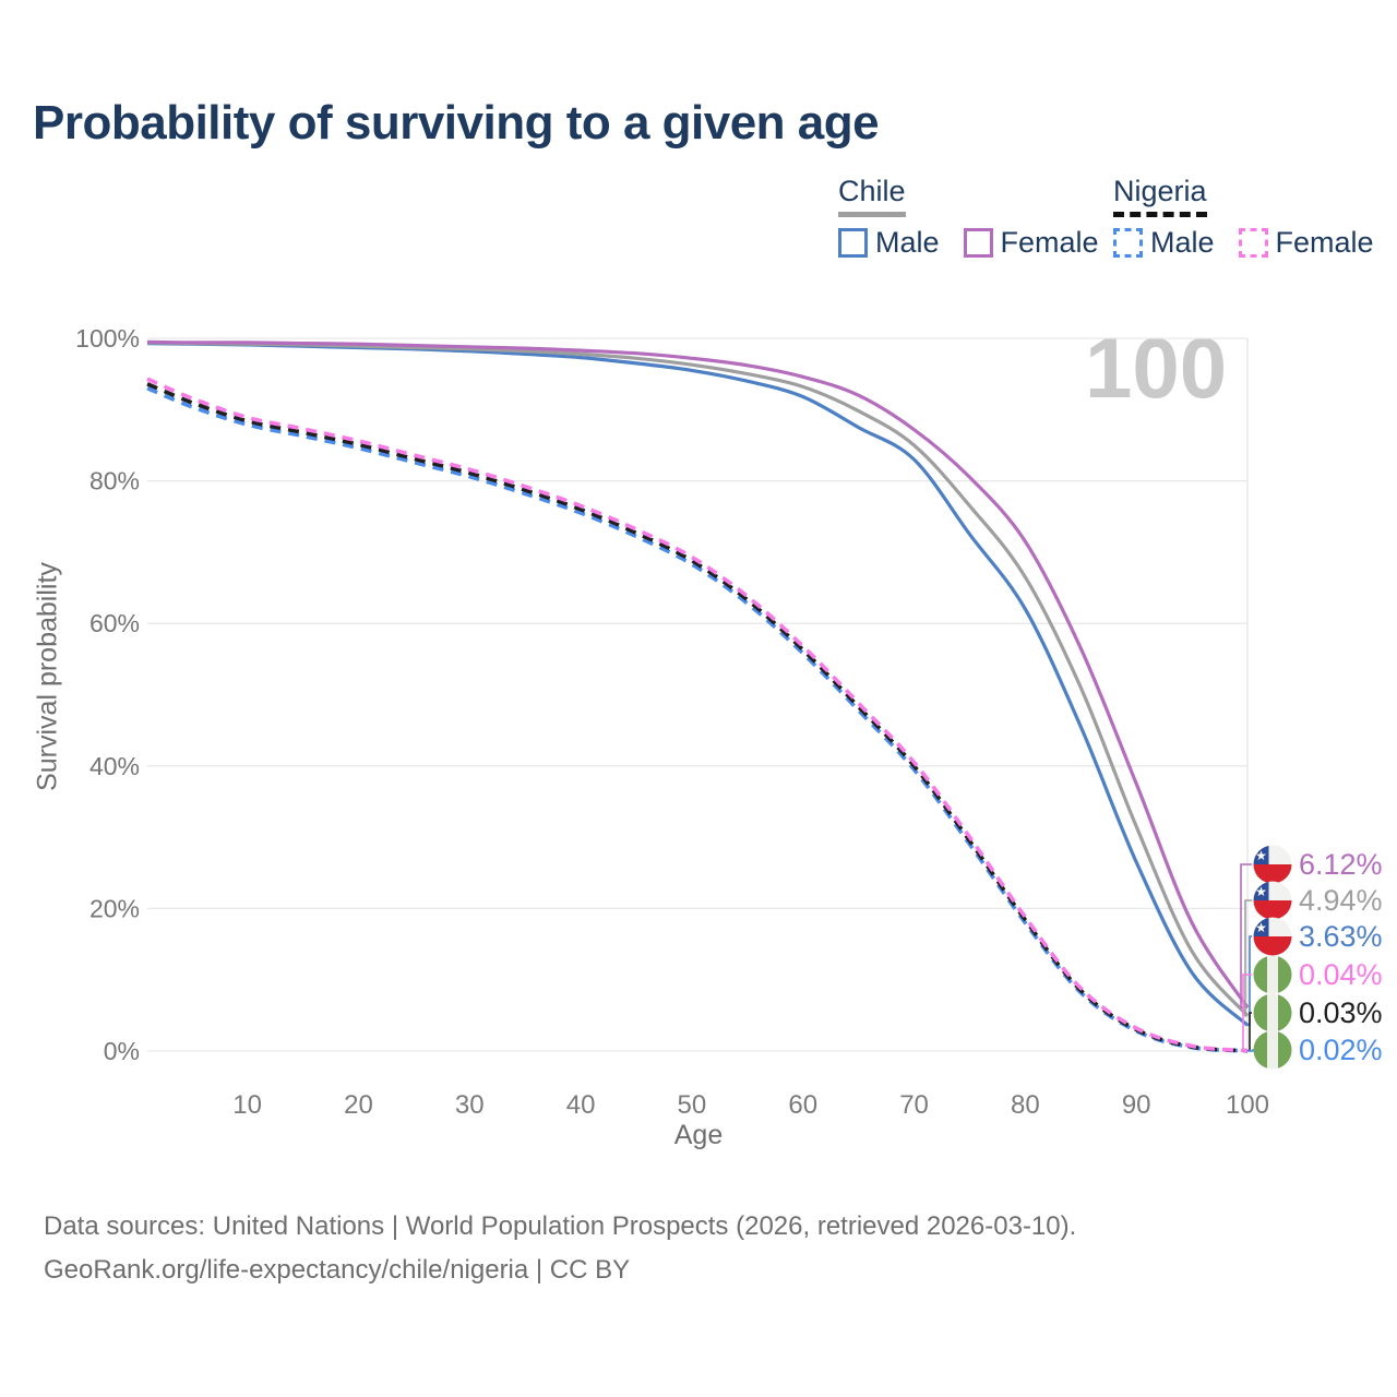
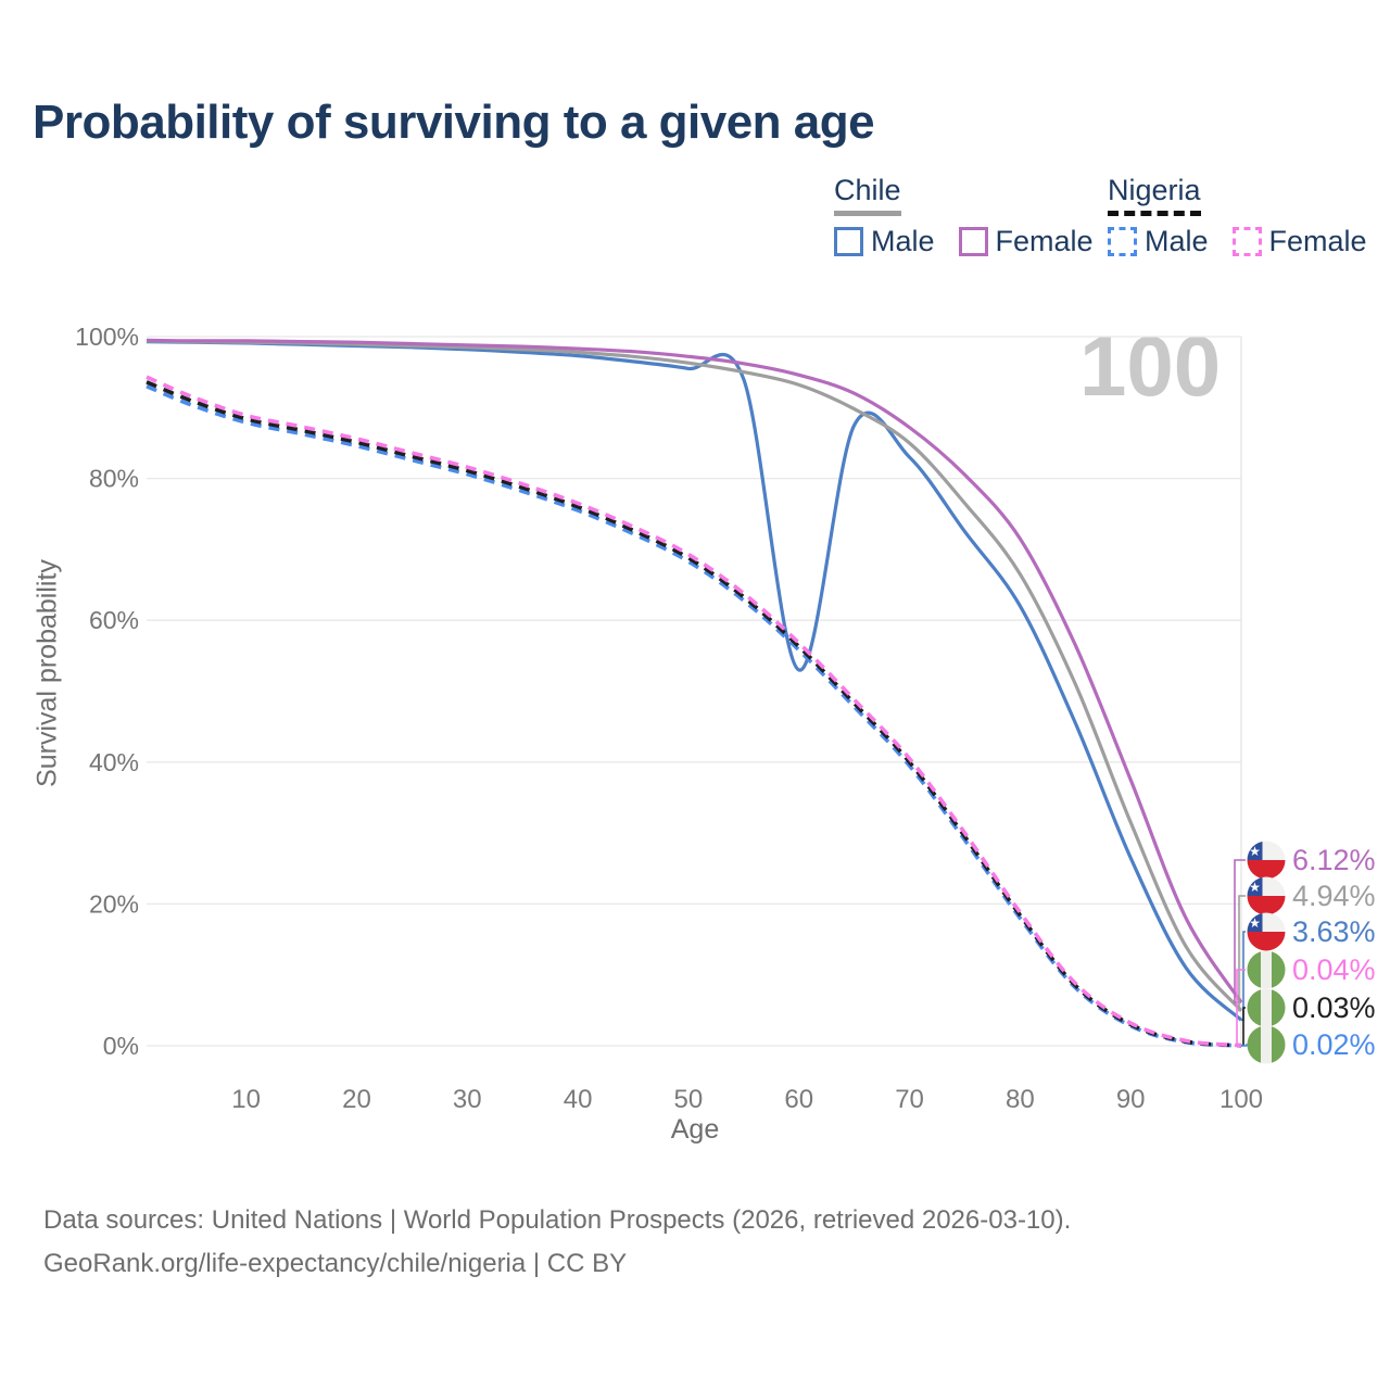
Chile Male/60: 92% -> 53%
